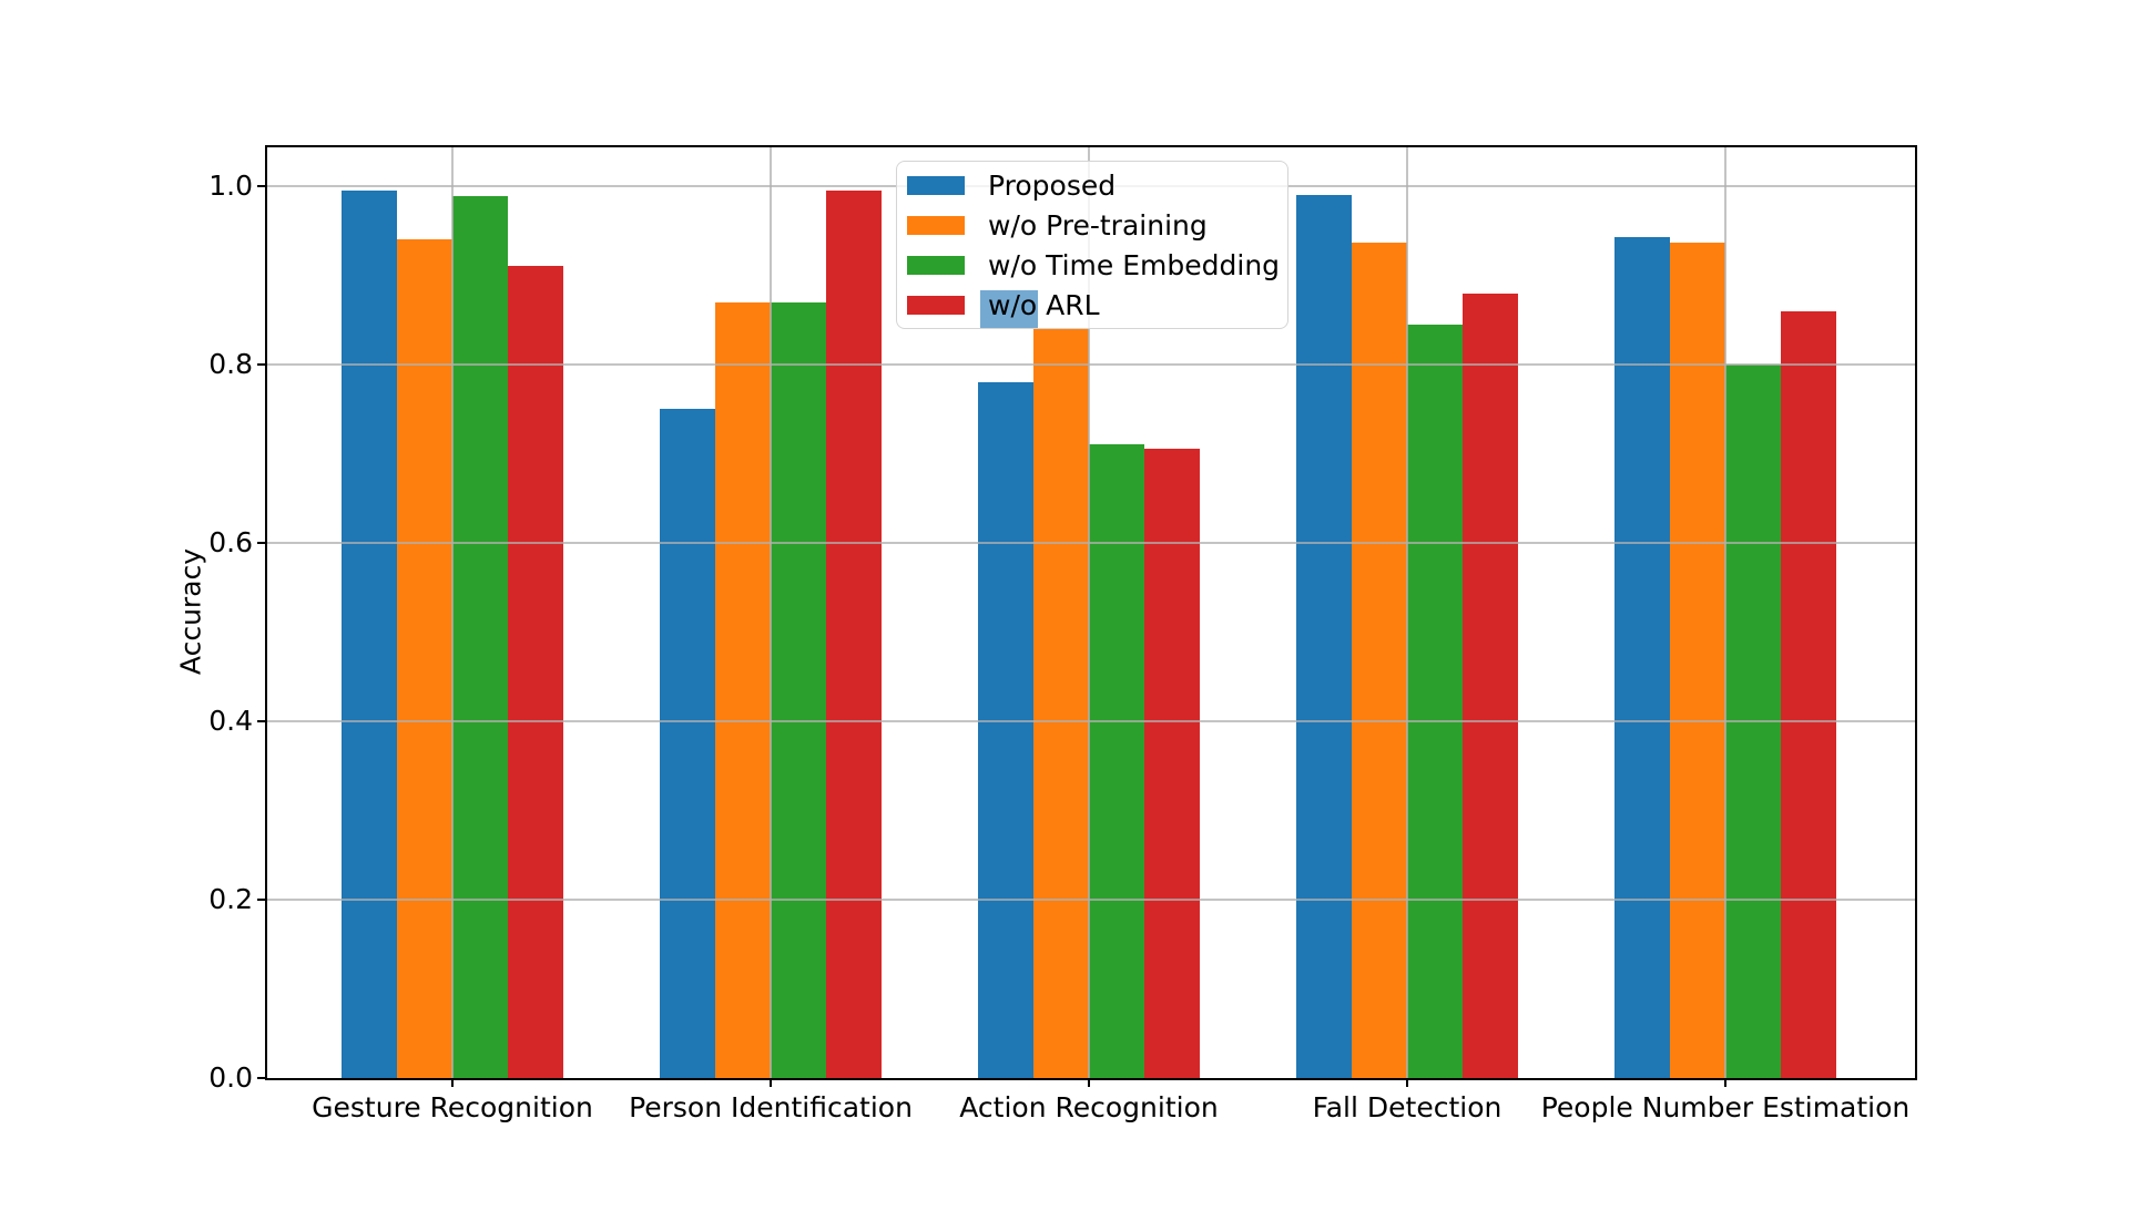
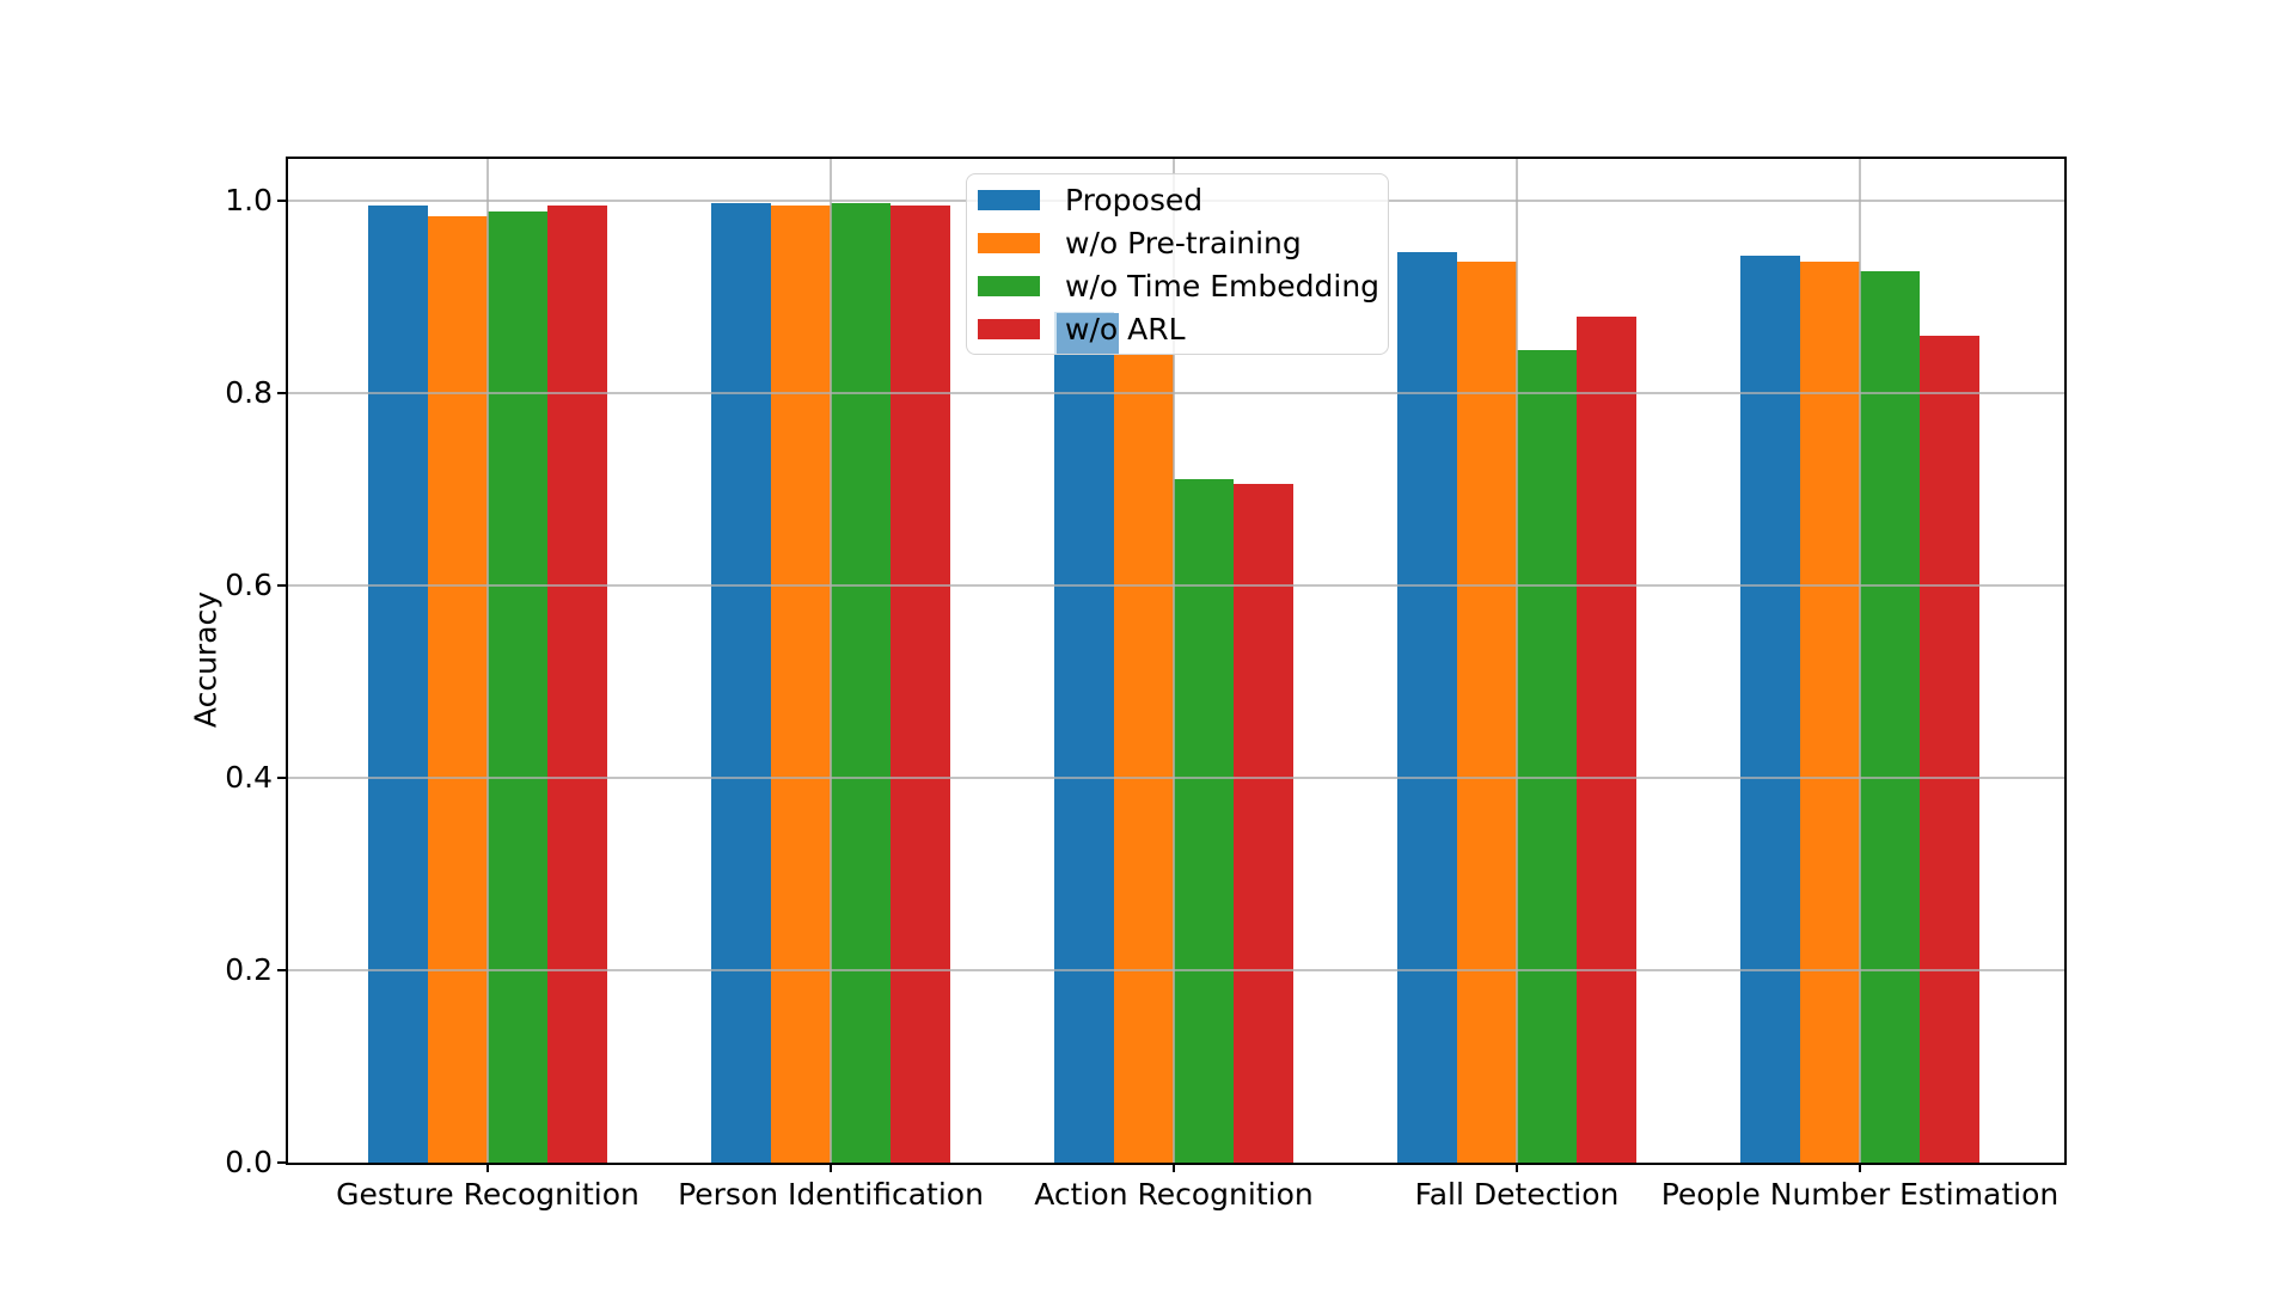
w/o Pre-training/Gesture Recognition: 0.94 -> 0.98
w/o ARL/Gesture Recognition: 0.91 -> 0.99
Proposed/Person Identification: 0.75 -> 1.00
w/o Pre-training/Person Identification: 0.87 -> 0.99
w/o Time Embedding/Person Identification: 0.87 -> 1.00
Proposed/Action Recognition: 0.78 -> 0.89
Proposed/Fall Detection: 0.99 -> 0.95
w/o Time Embedding/People Number Estimation: 0.80 -> 0.93
